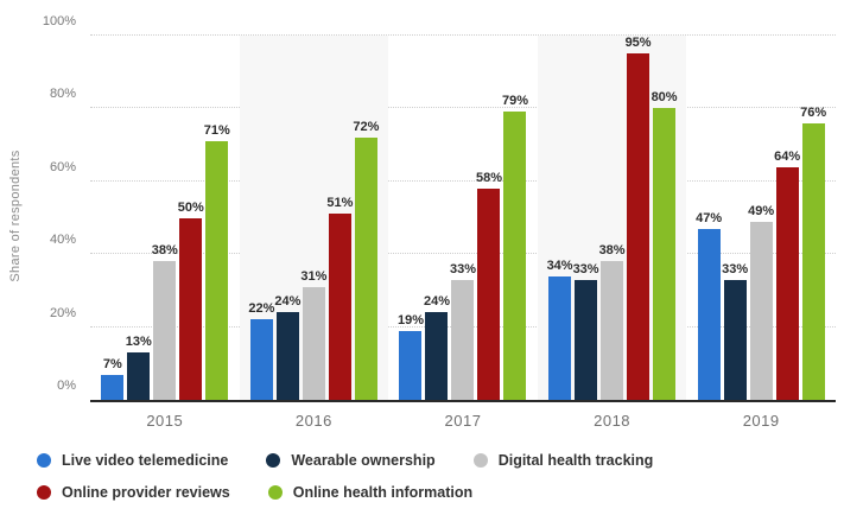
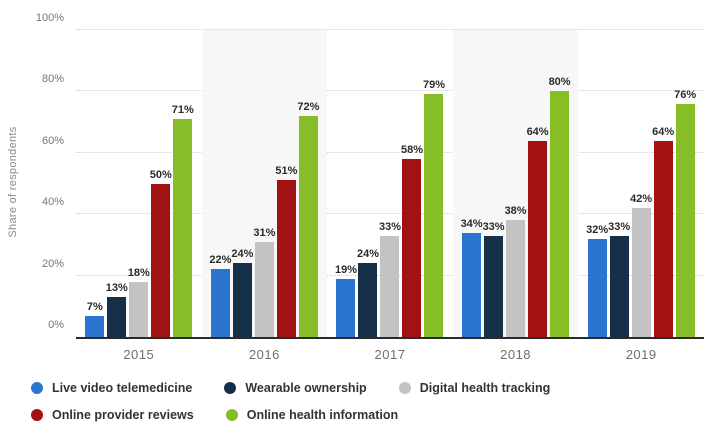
Digital health tracking/2015: 38% -> 18%
Online provider reviews/2018: 95% -> 64%
Live video telemedicine/2019: 47% -> 32%
Digital health tracking/2019: 49% -> 42%
